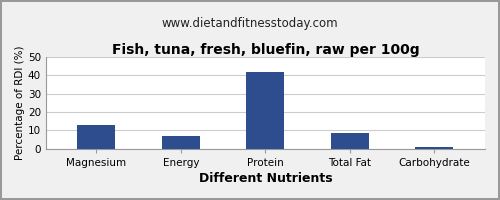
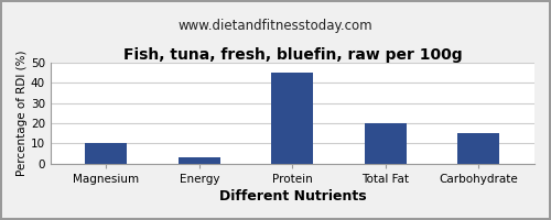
Magnesium: 13 -> 10
Energy: 7 -> 3
Protein: 42 -> 45
Total Fat: 8 -> 20
Carbohydrate: 1 -> 15
